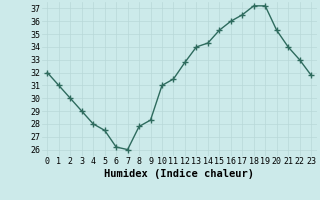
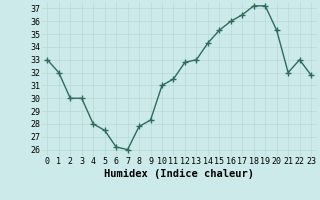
0: 32.0 -> 33.0
1: 31.0 -> 32.0
3: 29.0 -> 30.0
13: 34.0 -> 33.0
21: 34.0 -> 32.0
